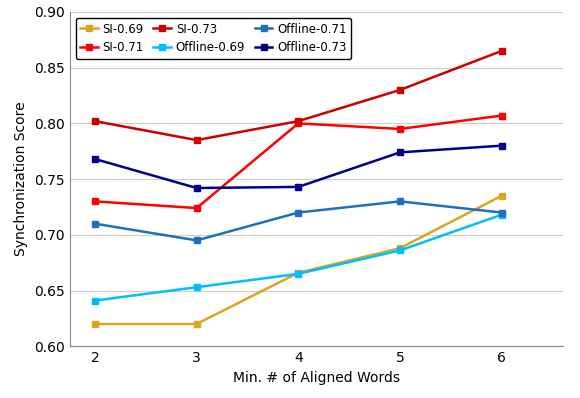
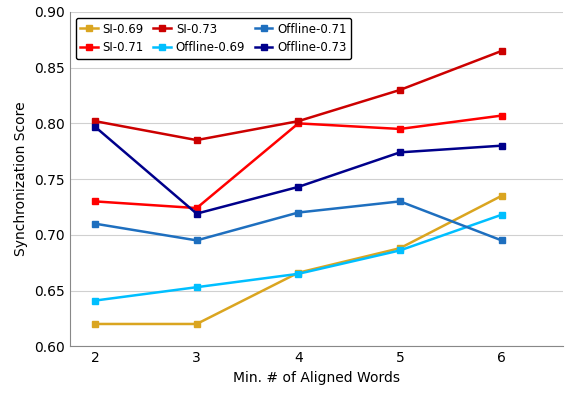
Offline-0.73/2: 0.768 -> 0.797
Offline-0.73/3: 0.742 -> 0.719
Offline-0.71/6: 0.720 -> 0.695
